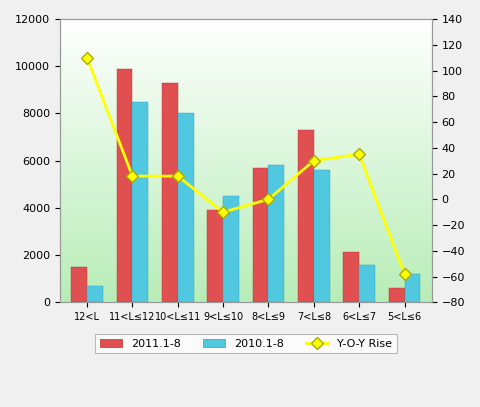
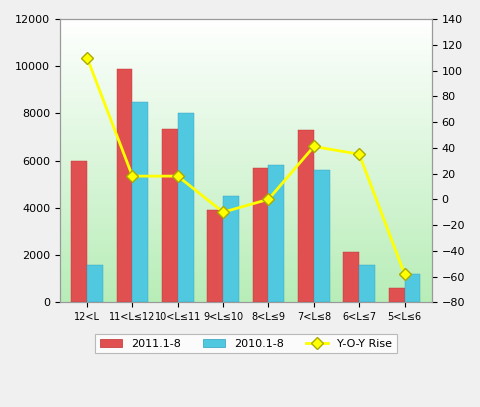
2011.1-8/12<L: 1500 -> 6000
2010.1-8/12<L: 700 -> 1600
2011.1-8/10<L≤11: 9300 -> 7350
Y-O-Y Rise/7<L≤8: 30 -> 41
